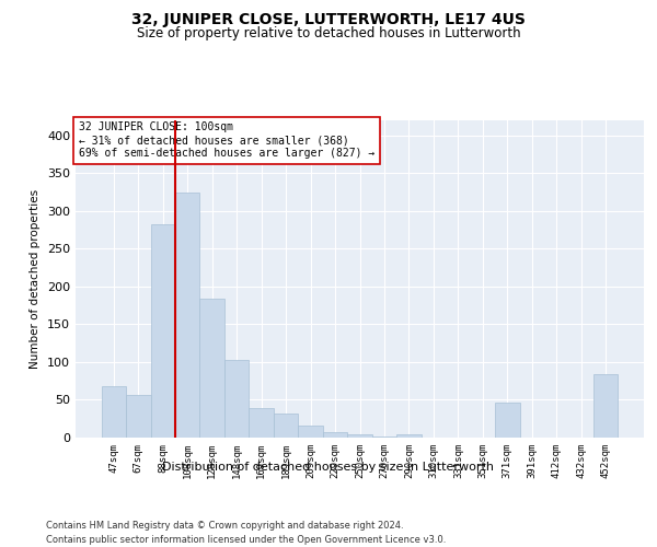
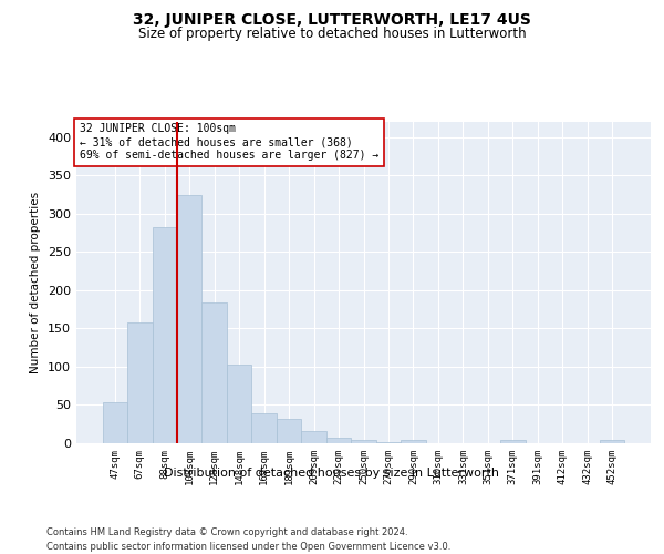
47sqm: 68 -> 53
67sqm: 56 -> 158
371sqm: 46 -> 5
452sqm: 84 -> 4
